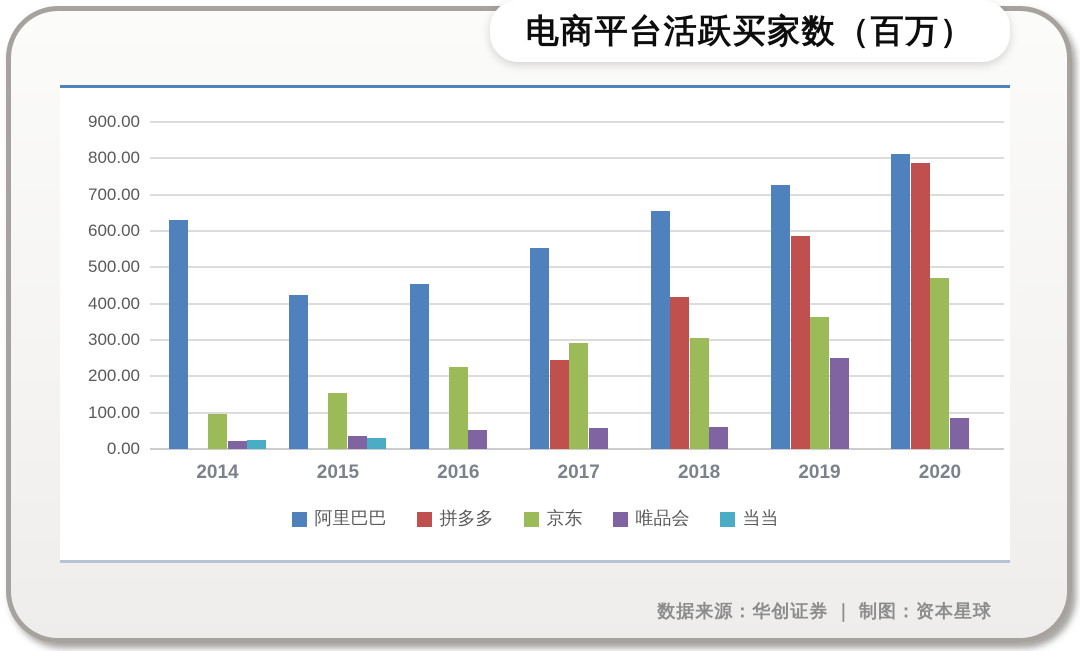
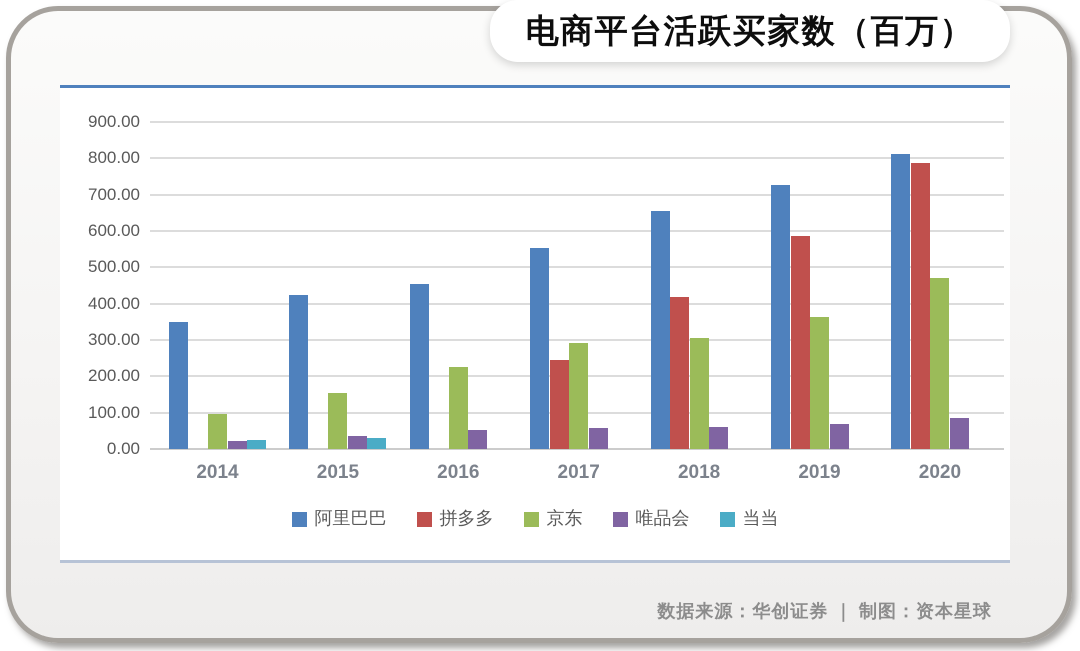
阿里巴巴/2014: 630 -> 350
唯品会/2019: 250 -> 70
